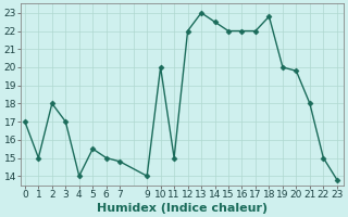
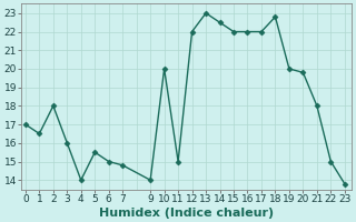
1: 15.0 -> 16.5
3: 17.0 -> 16.0
